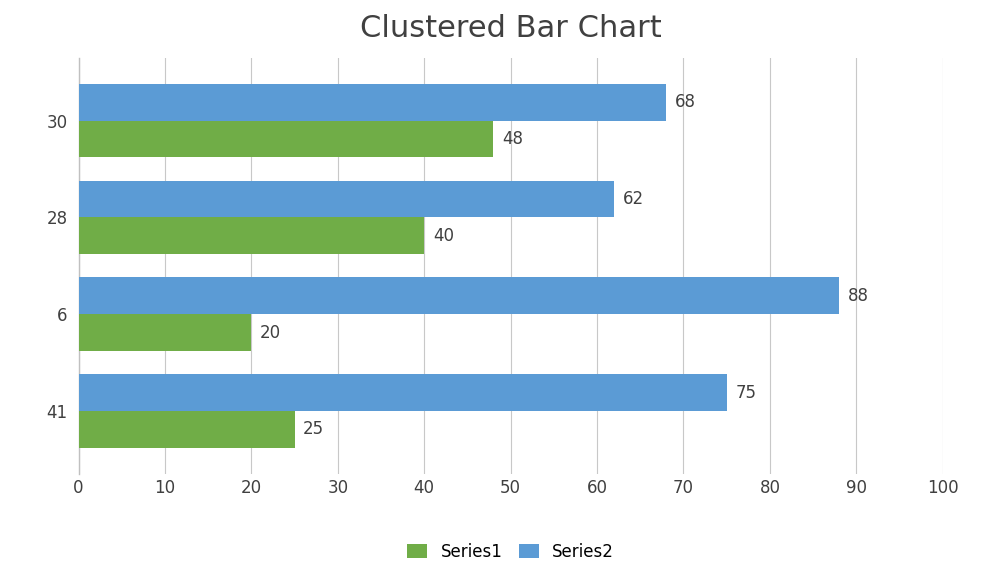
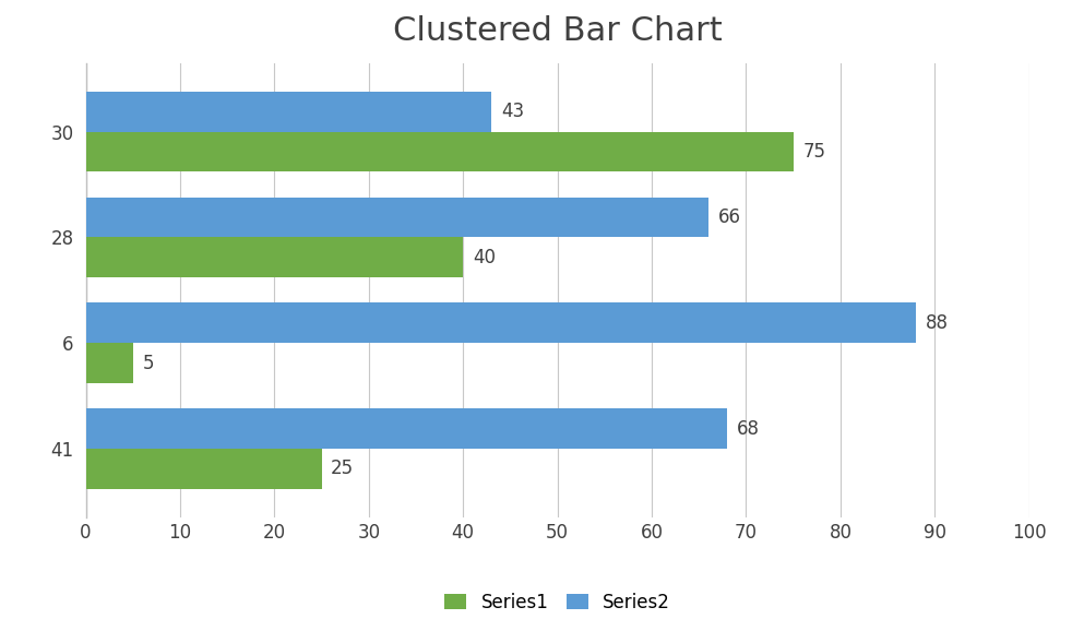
Series2/30: 68 -> 43
Series1/30: 48 -> 75
Series2/28: 62 -> 66
Series1/6: 20 -> 5
Series2/41: 75 -> 68
